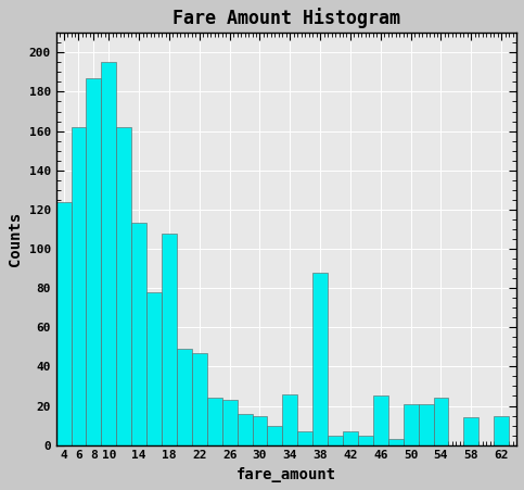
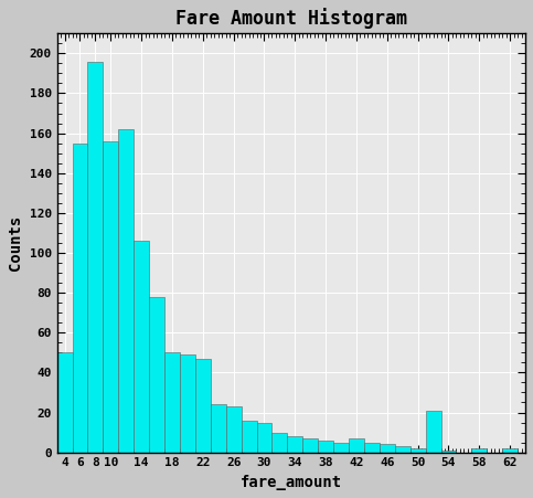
4: 124 -> 50
6: 162 -> 155
8: 187 -> 196
10: 195 -> 156
14: 113 -> 106
18: 108 -> 50
34: 26 -> 8
38: 88 -> 6
46: 25 -> 4
50: 21 -> 2
54: 24 -> 1
58: 14 -> 2
62: 15 -> 2
